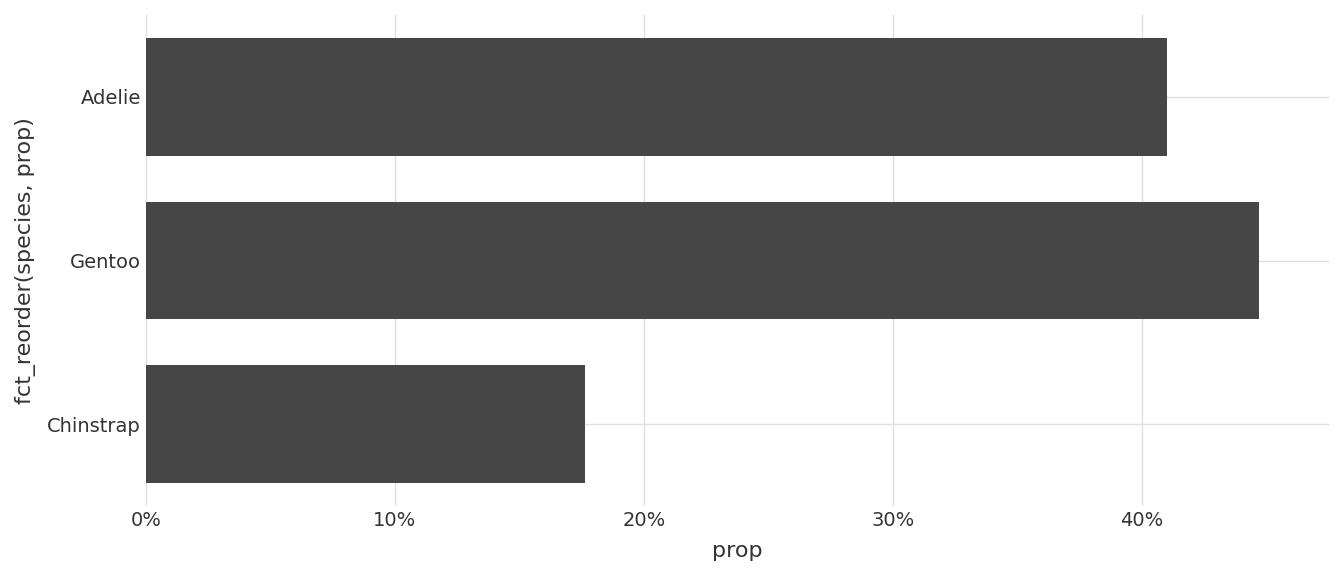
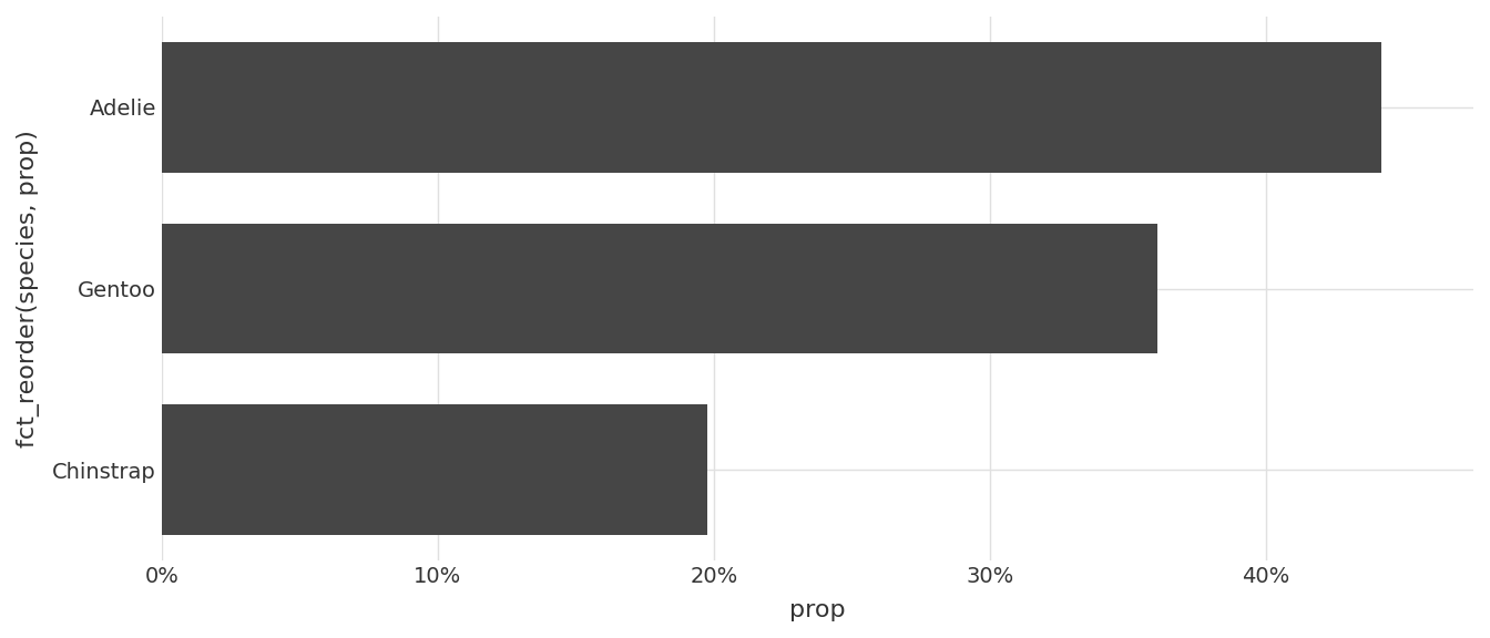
Adelie: 41.00% -> 44.19%
Gentoo: 44.70% -> 36.05%
Chinstrap: 17.65% -> 19.77%
